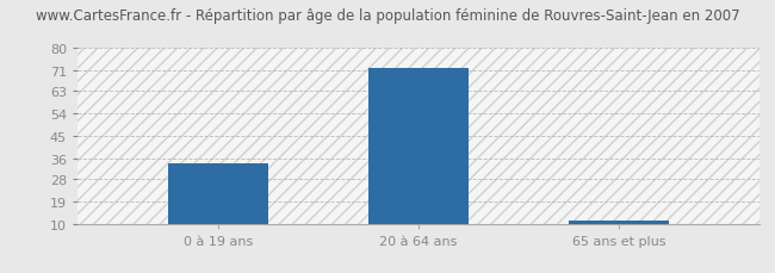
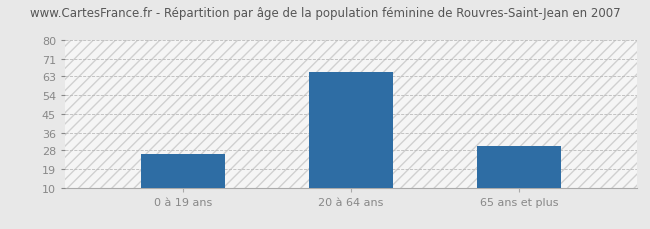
0 à 19 ans: 34 -> 26
20 à 64 ans: 72 -> 65
65 ans et plus: 11 -> 30
